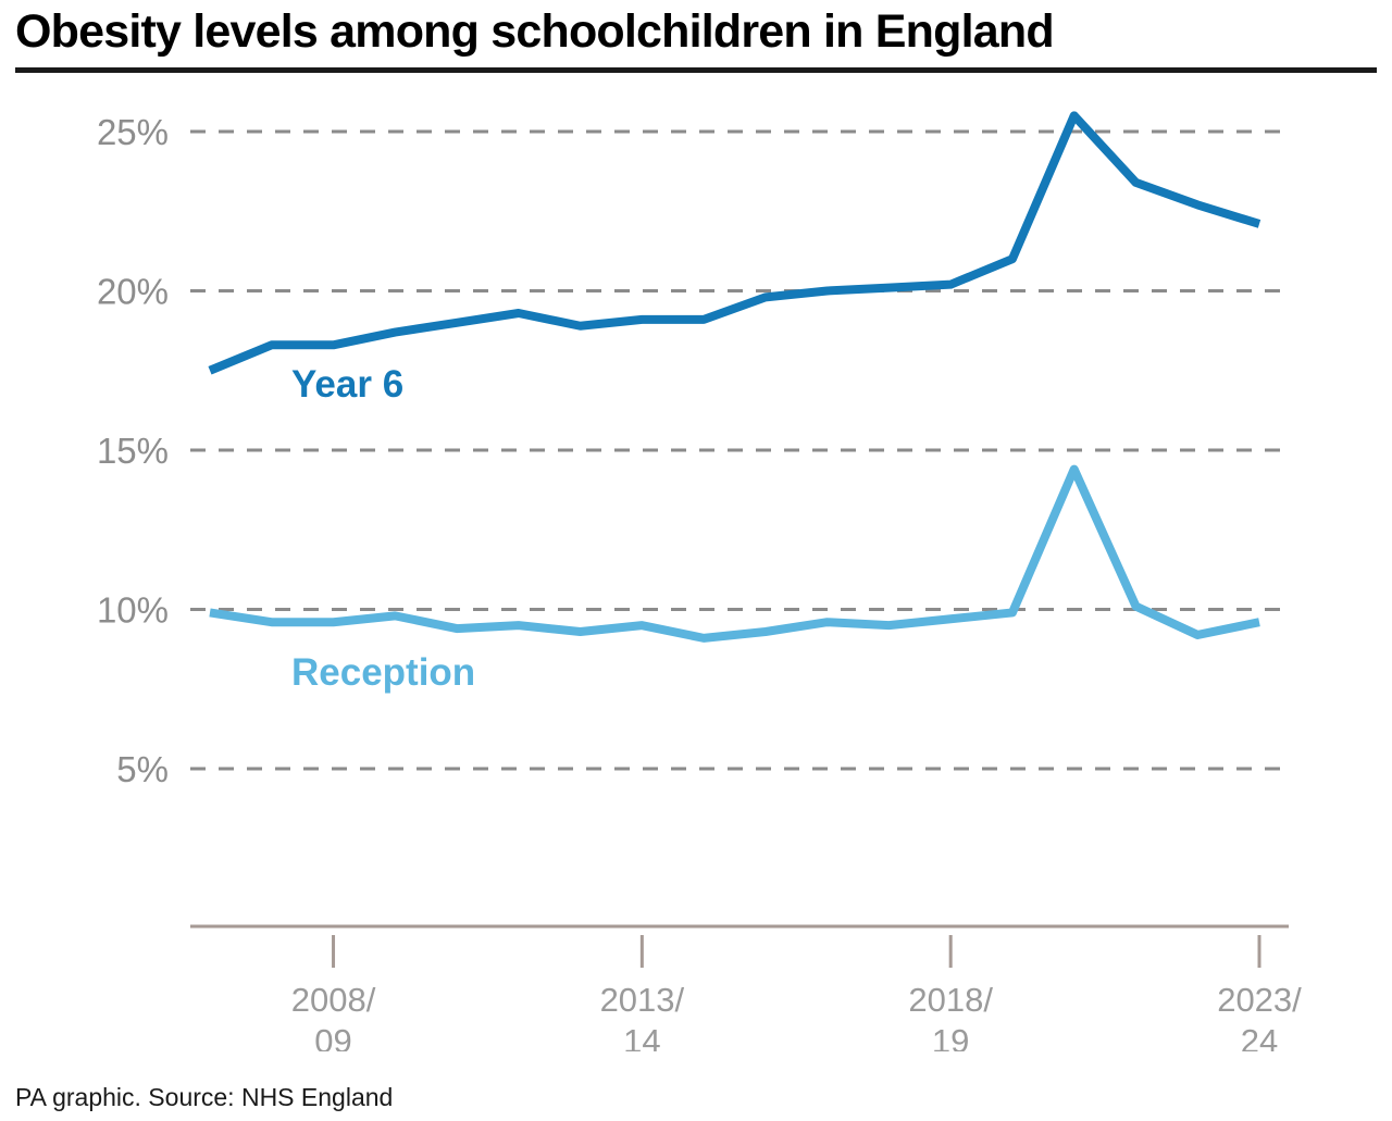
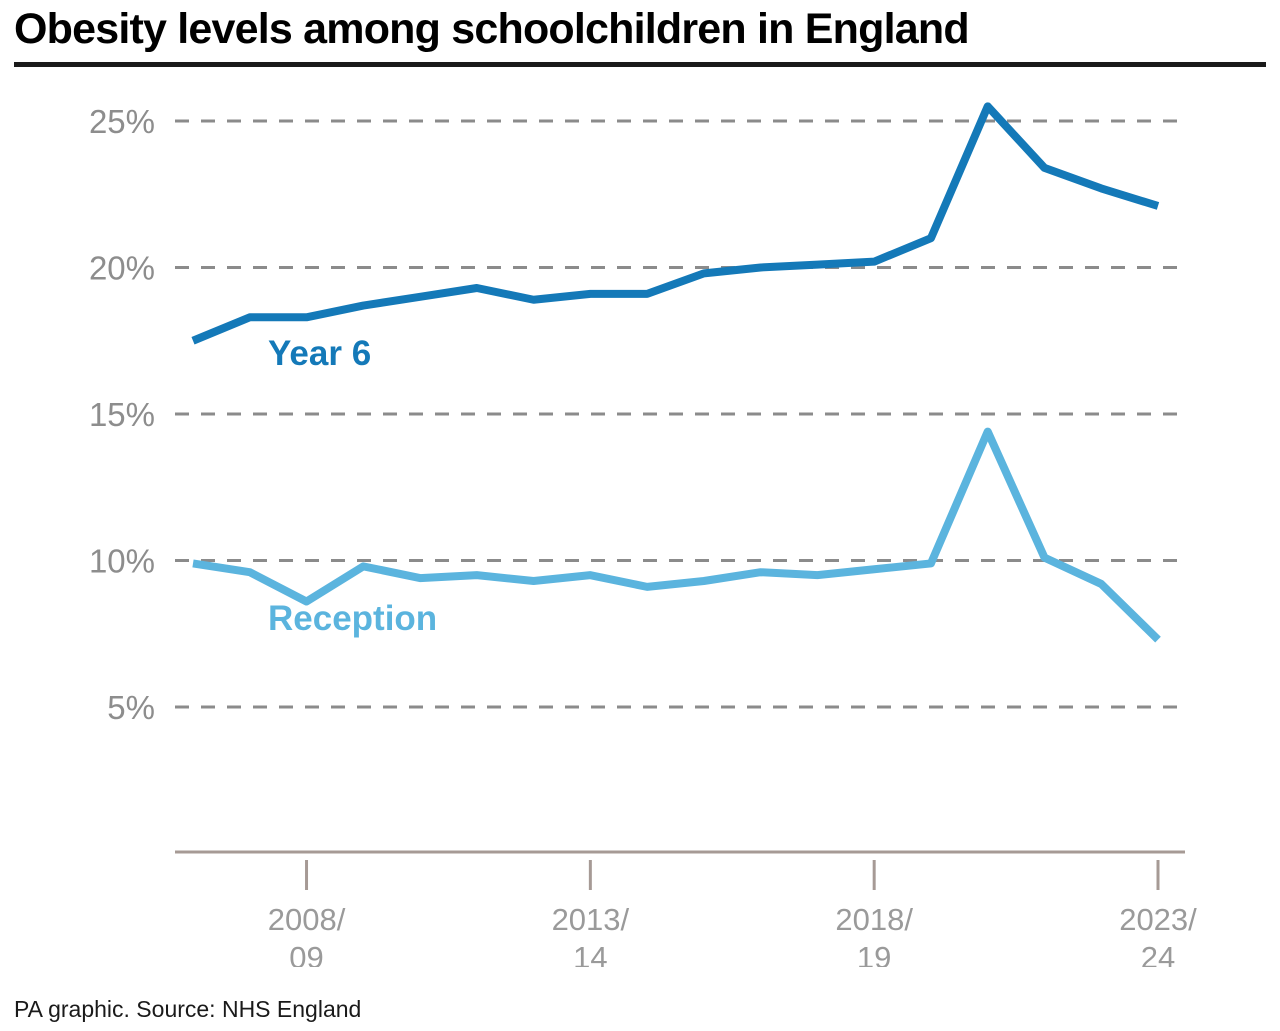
Reception/2008/09: 9.6% -> 8.6%
Reception/2023/24: 9.6% -> 7.3%
